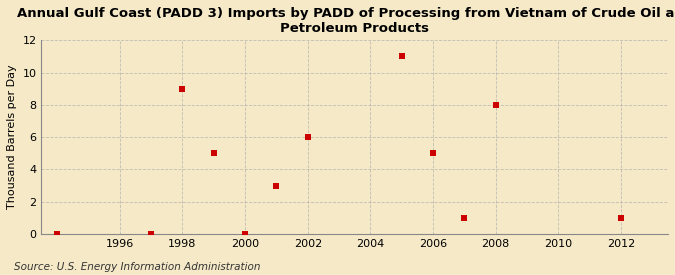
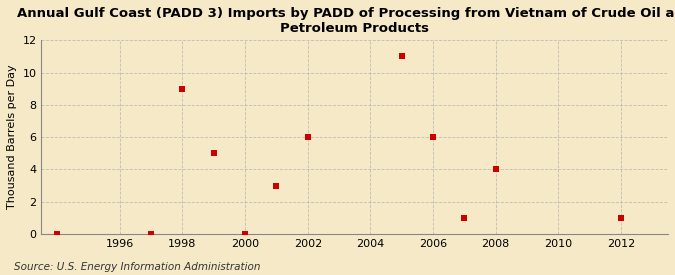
2006: 5 -> 6
2008: 8 -> 4
